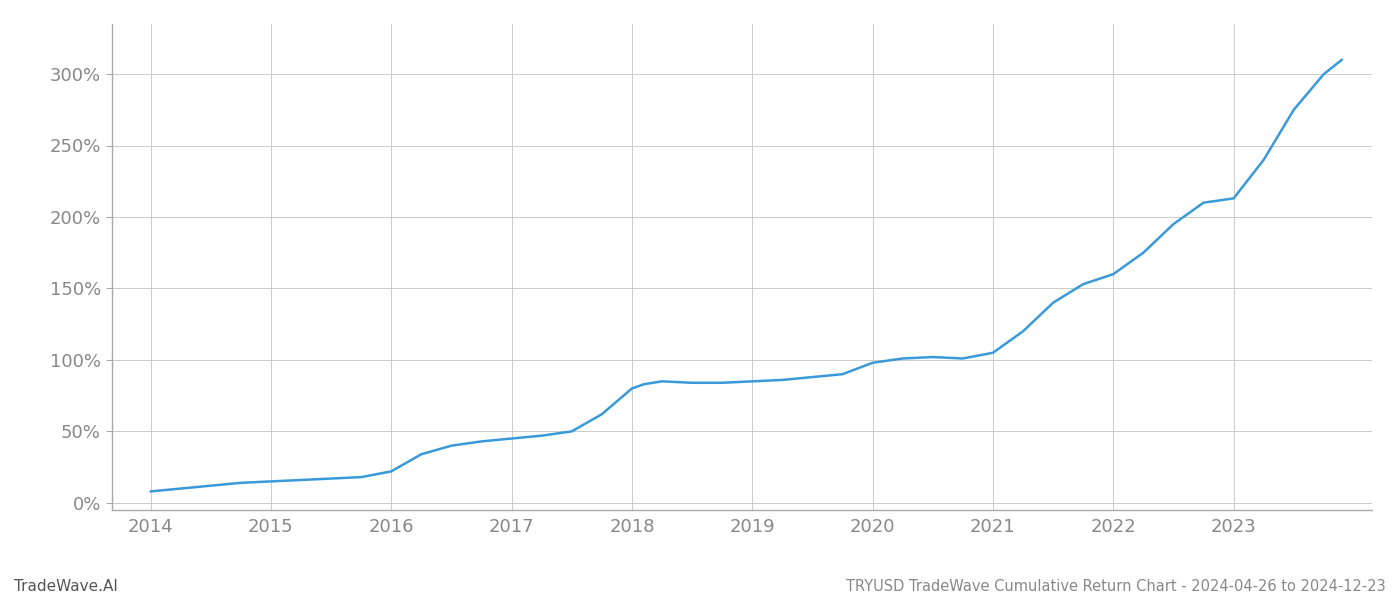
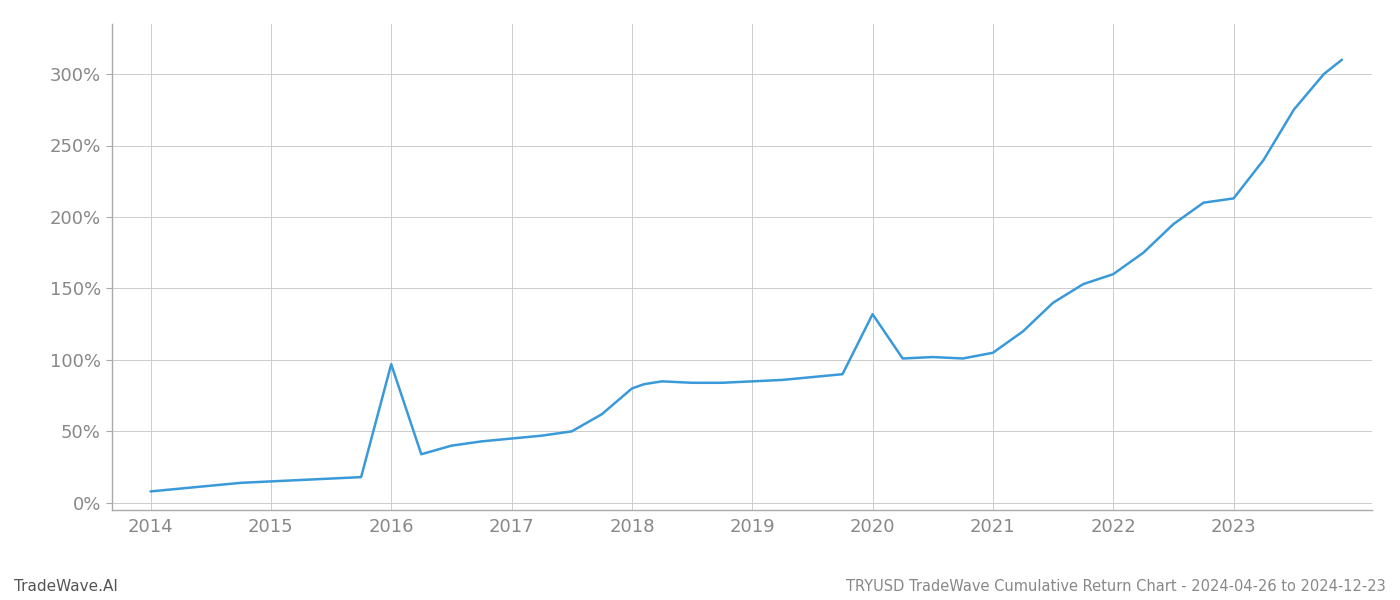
2016: 22% -> 97%
2020: 98% -> 132%
